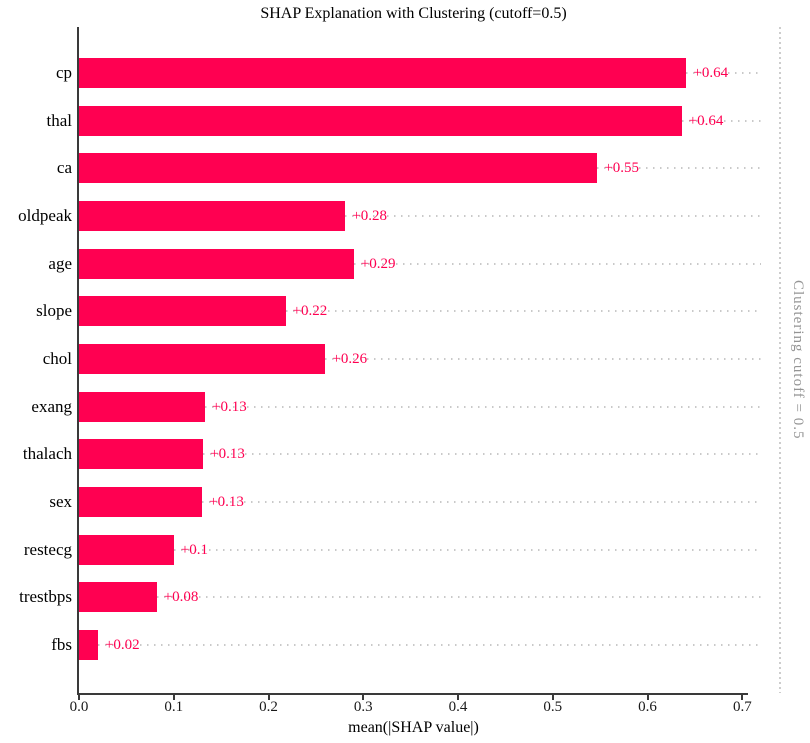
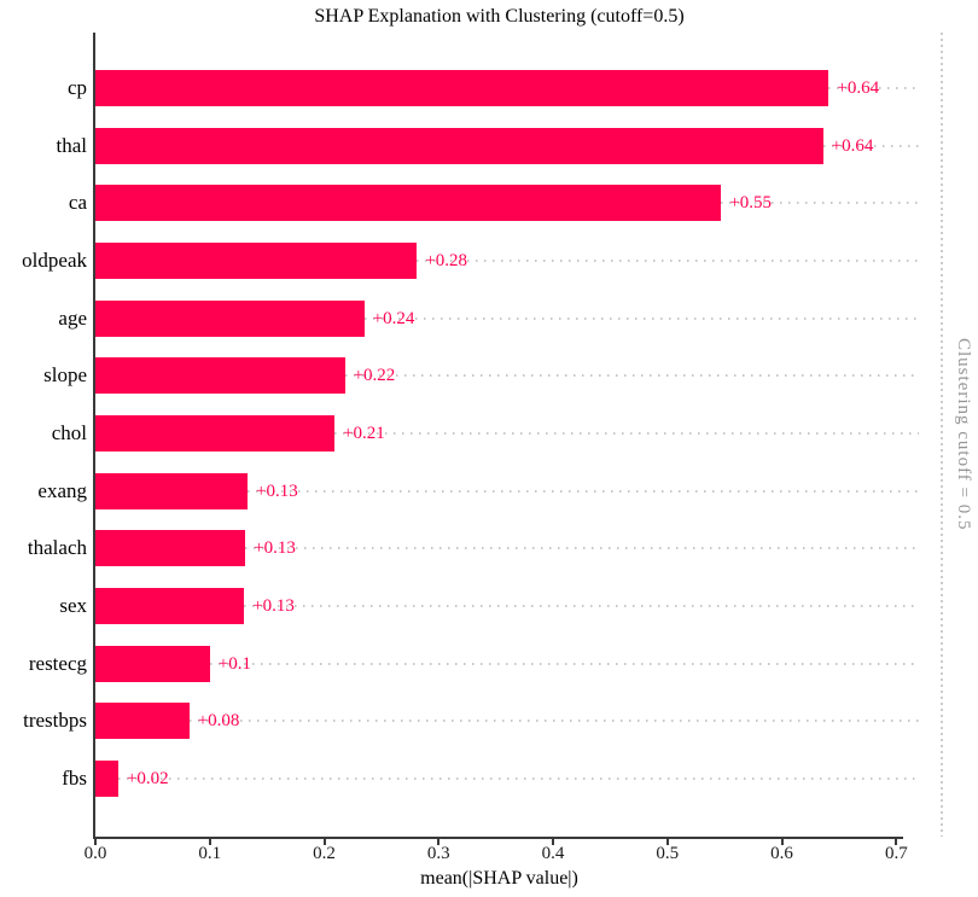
age: +0.29 -> +0.24
chol: +0.26 -> +0.21
